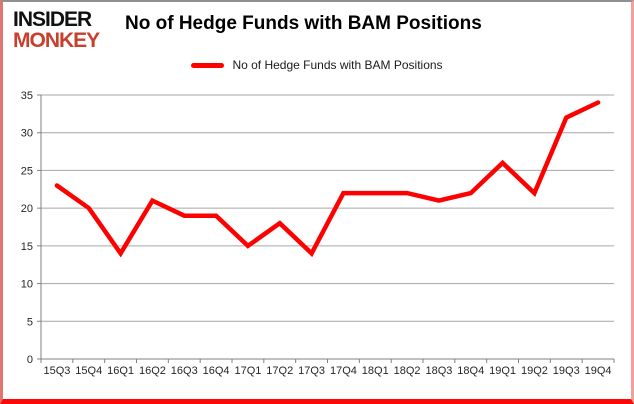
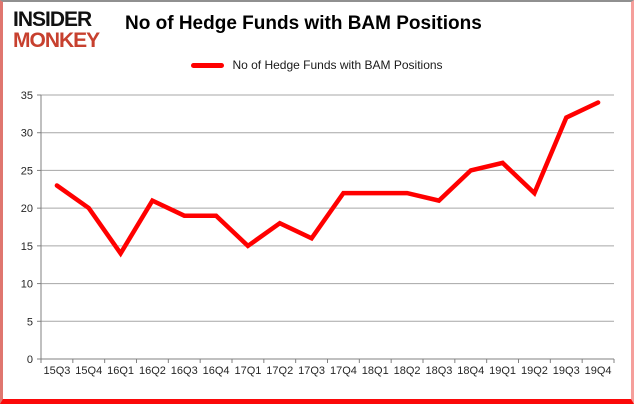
17Q3: 14 -> 16
18Q4: 22 -> 25
